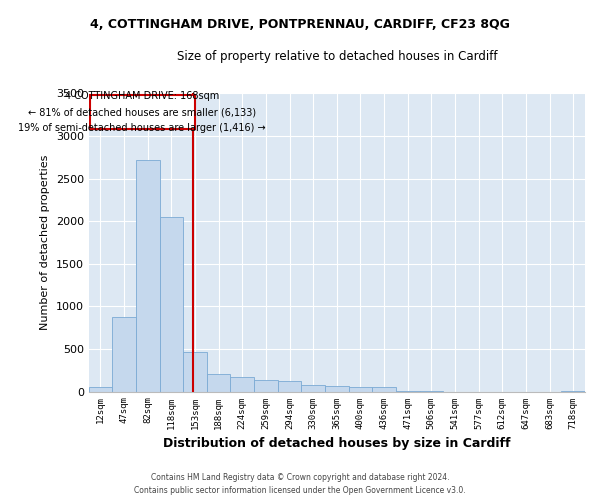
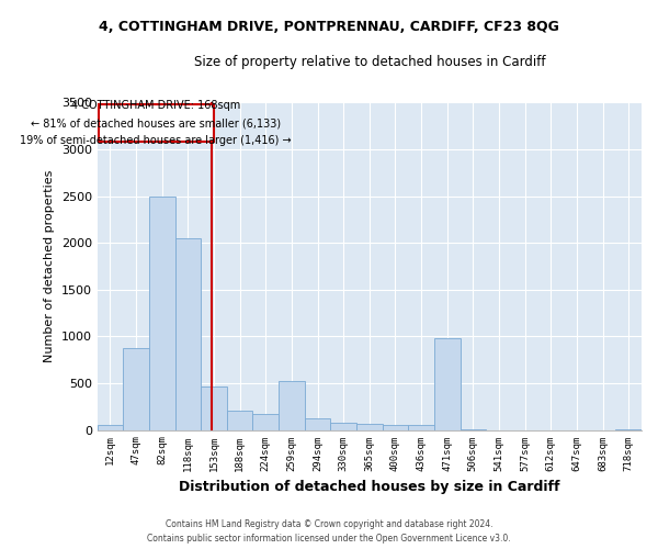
82sqm: 2720 -> 2500
259sqm: 140 -> 520
471sqm: 0 -> 980
